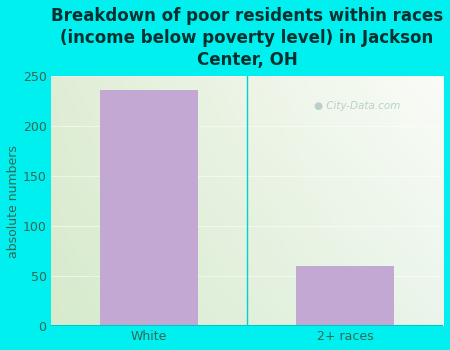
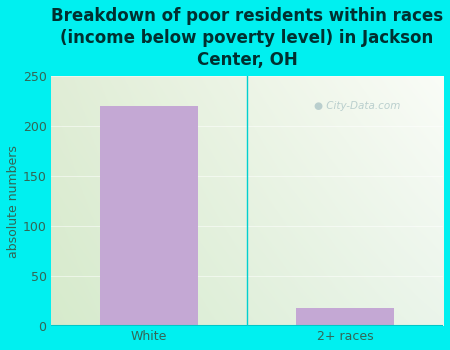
White: 236 -> 220
2+ races: 60 -> 18
